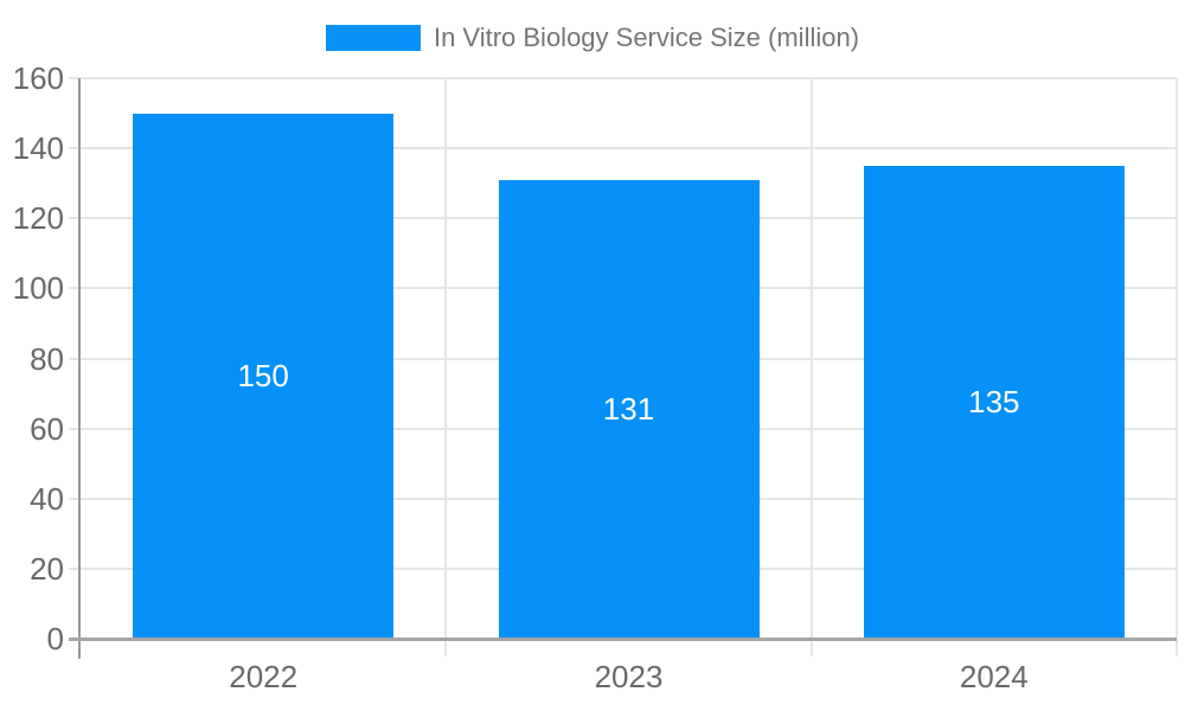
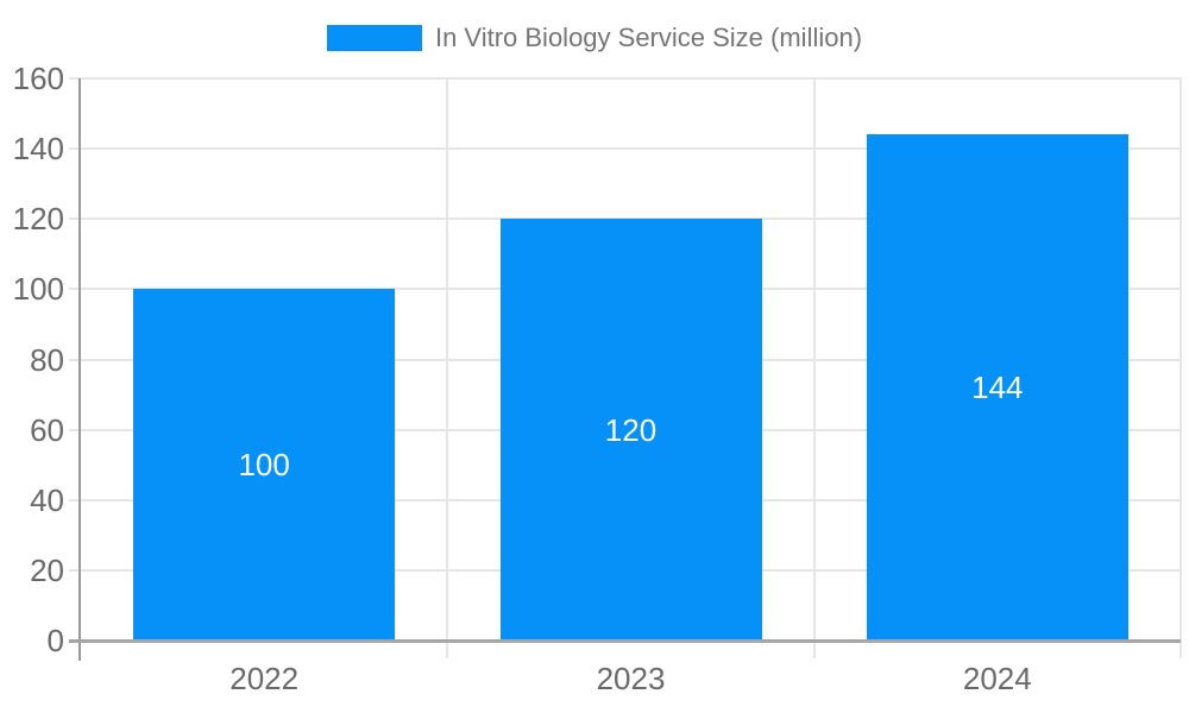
2022: 150 -> 100
2023: 131 -> 120
2024: 135 -> 144
